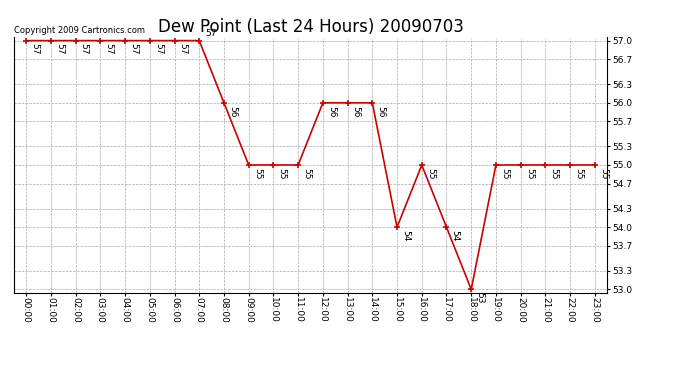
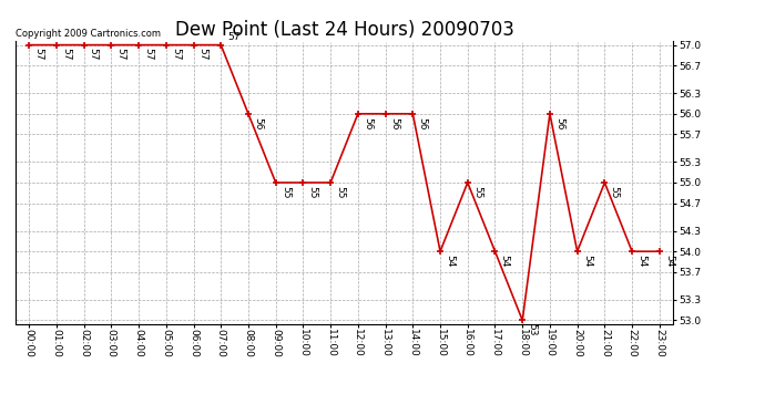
19:00: 55 -> 56
20:00: 55 -> 54
22:00: 55 -> 54
23:00: 55 -> 54
